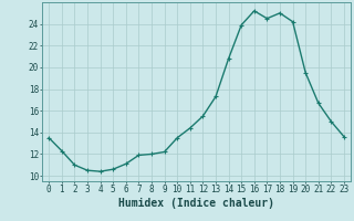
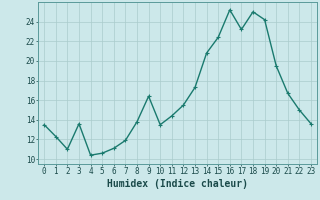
3: 10.5 -> 13.6
8: 12.0 -> 13.8
9: 12.2 -> 16.4
15: 23.9 -> 22.4
17: 24.5 -> 23.2
